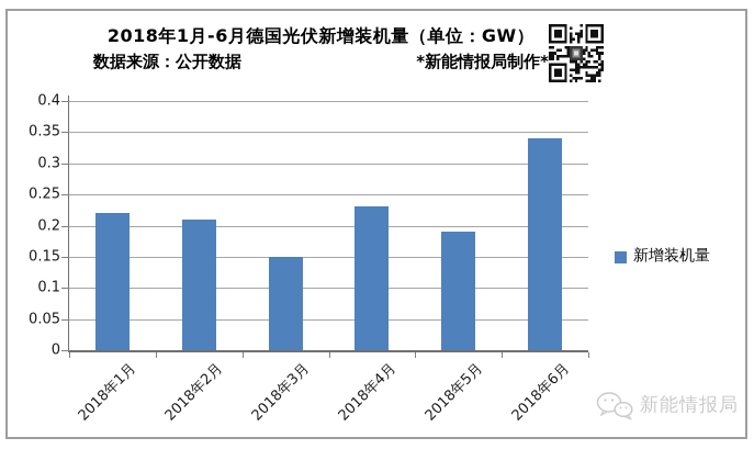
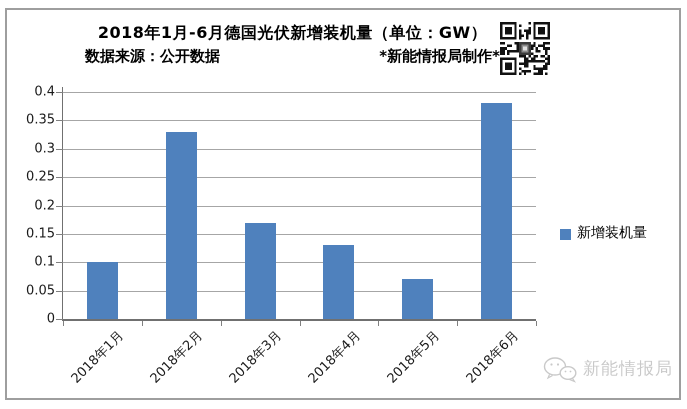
2018年1月: 0.22 -> 0.10
2018年2月: 0.21 -> 0.33
2018年3月: 0.15 -> 0.17
2018年4月: 0.23 -> 0.13
2018年5月: 0.19 -> 0.07
2018年6月: 0.34 -> 0.38
